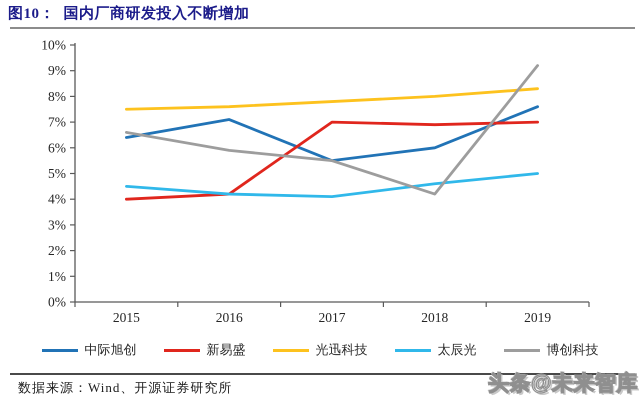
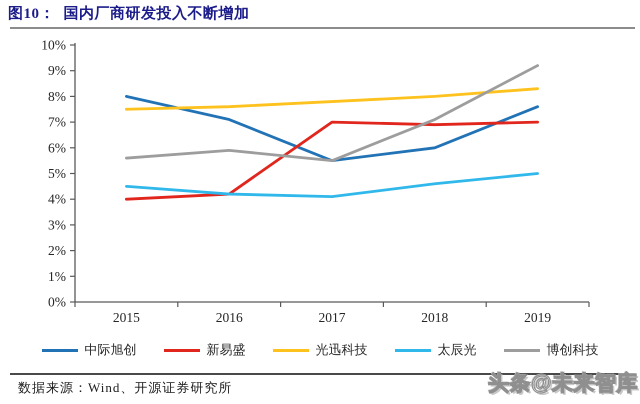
中际旭创/2015: 6.4% -> 8.0%
博创科技/2015: 6.6% -> 5.6%
博创科技/2018: 4.2% -> 7.1%
